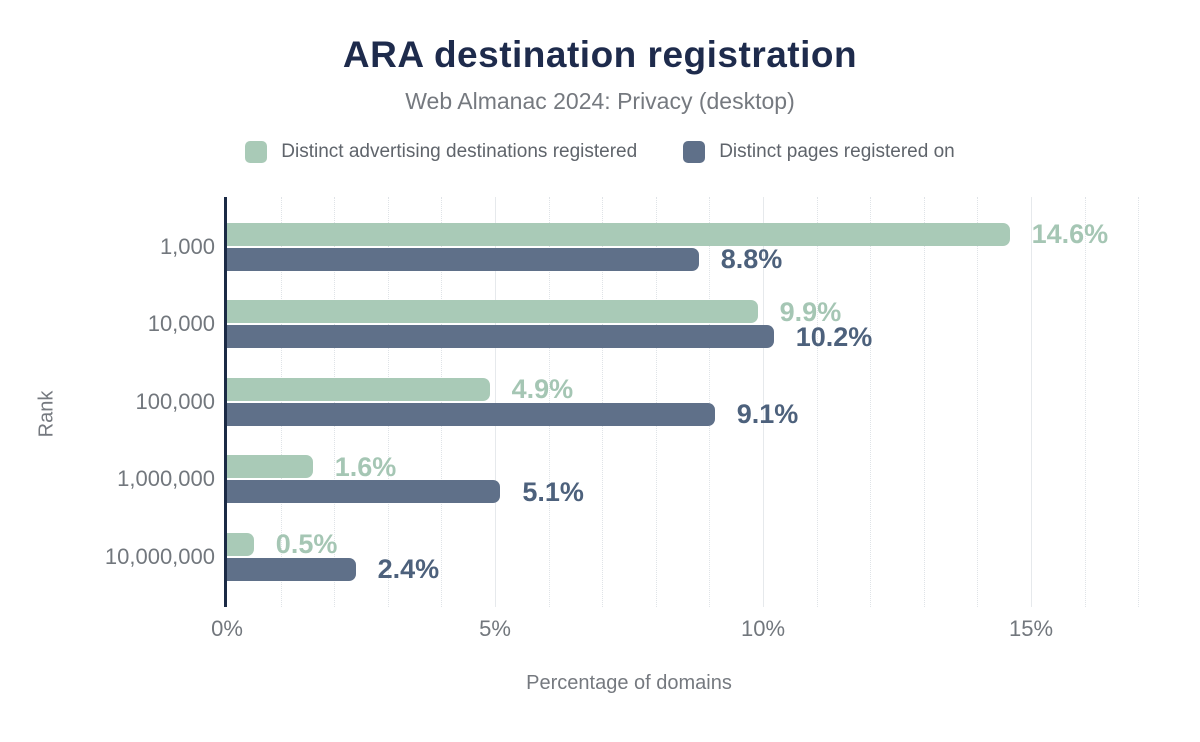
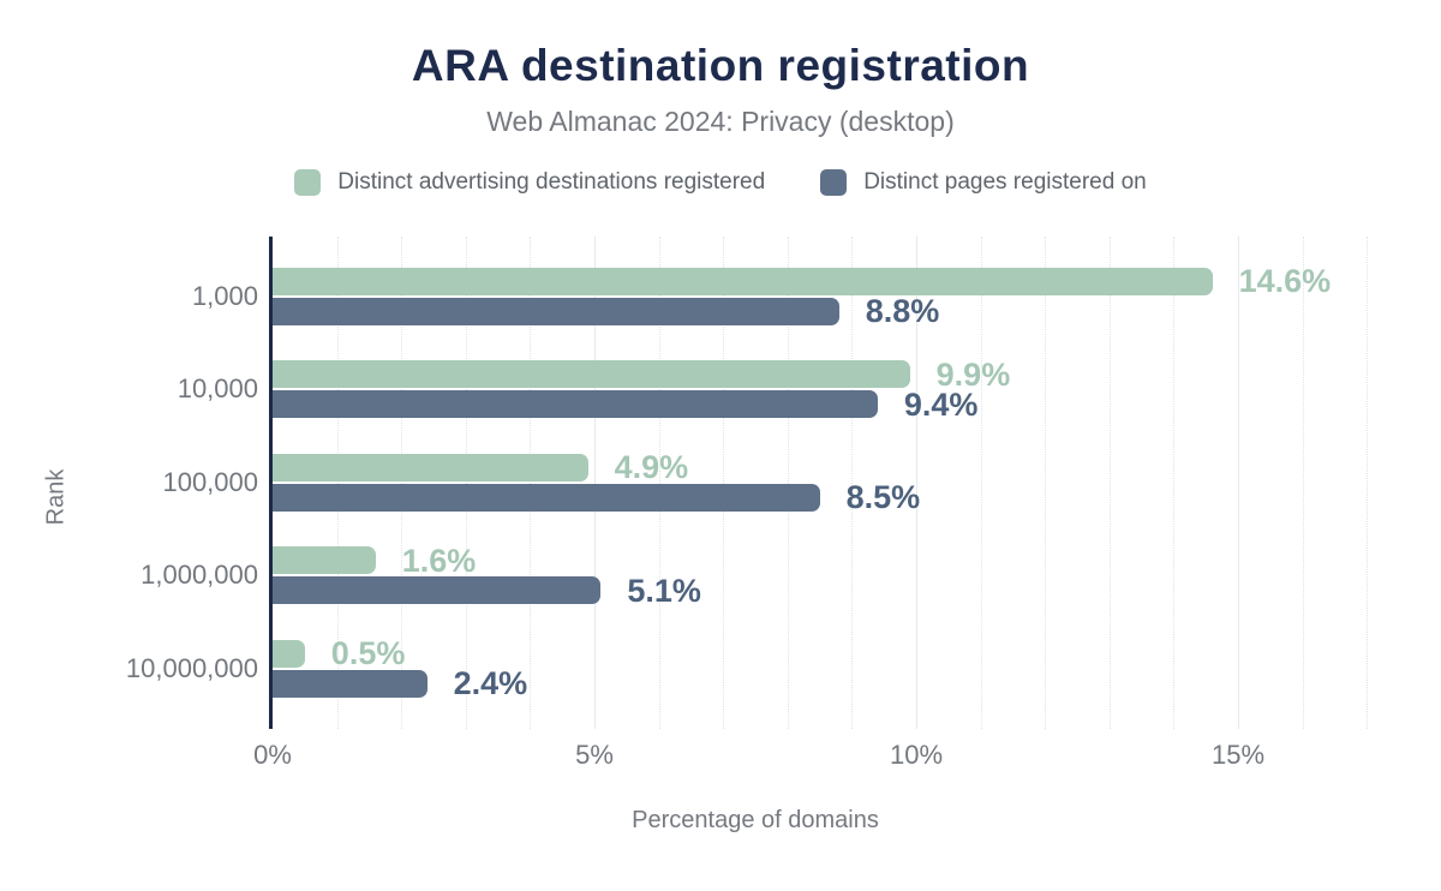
Distinct pages registered on/10,000: 10.2% -> 9.4%
Distinct pages registered on/100,000: 9.1% -> 8.5%
